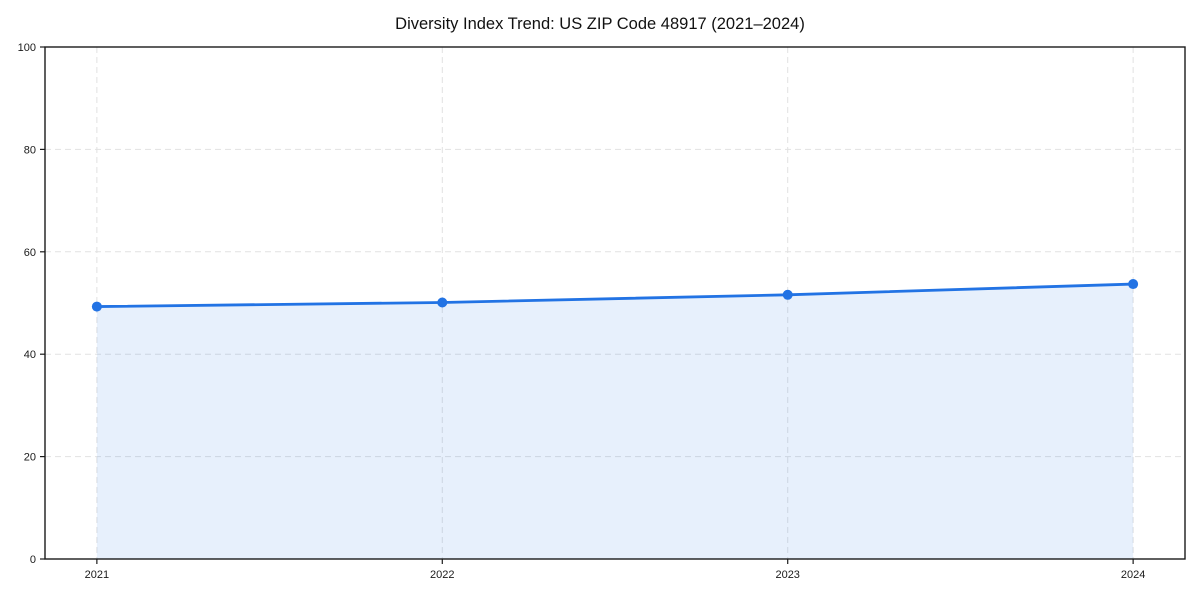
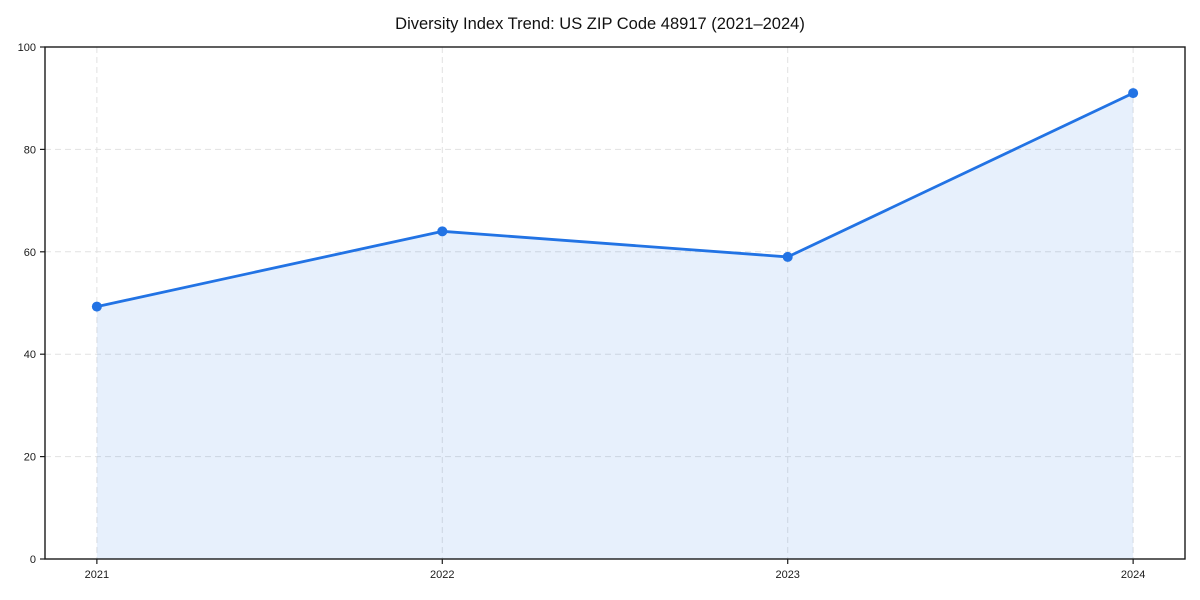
2022: 50 -> 64
2023: 52 -> 59
2024: 54 -> 91
